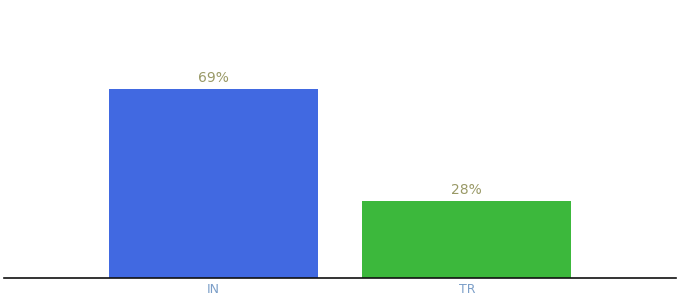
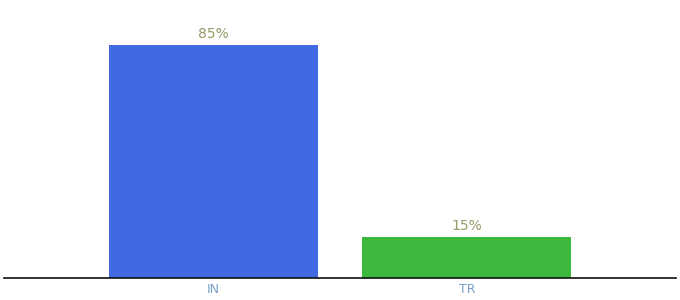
IN: 69% -> 85%
TR: 28% -> 15%
